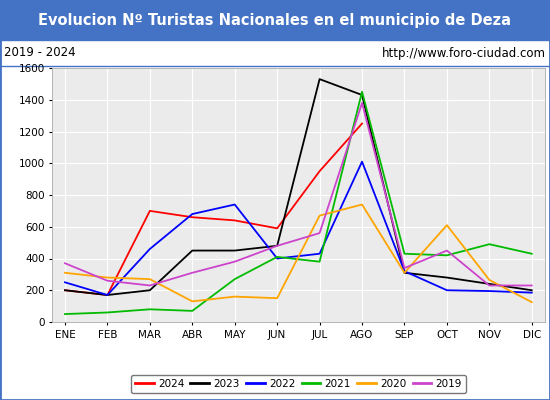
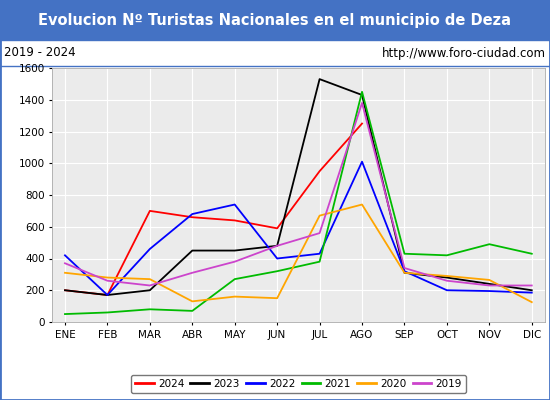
2022/ENE: 250 -> 420
2021/JUN: 410 -> 320
2020/OCT: 610 -> 290
2019/OCT: 450 -> 260
